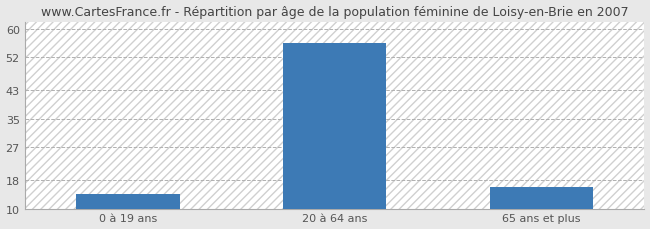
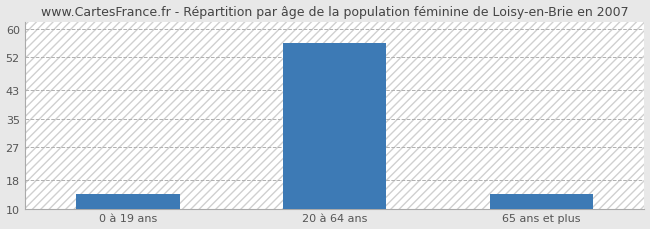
65 ans et plus: 16 -> 14
